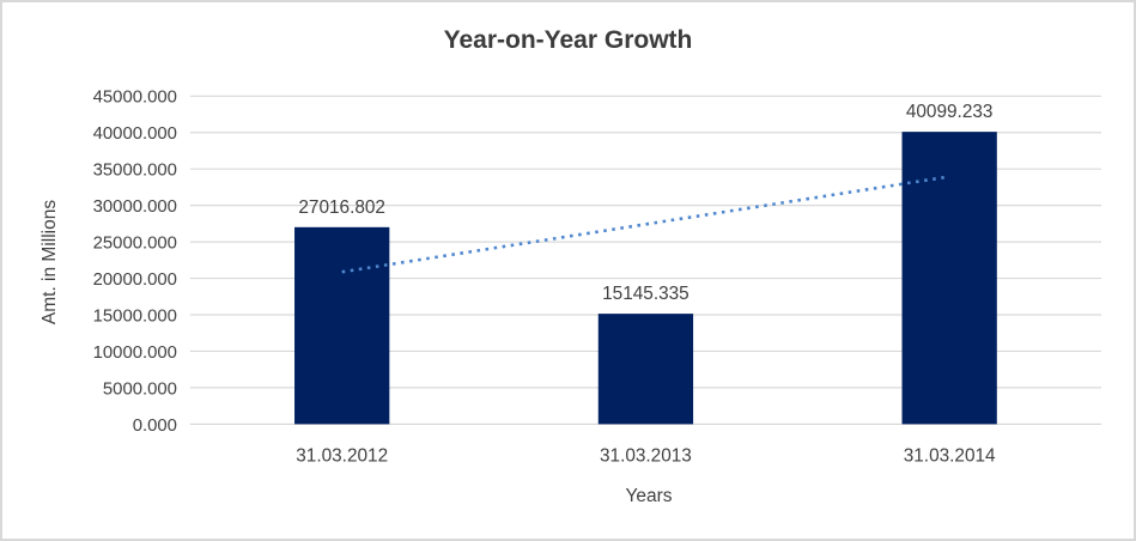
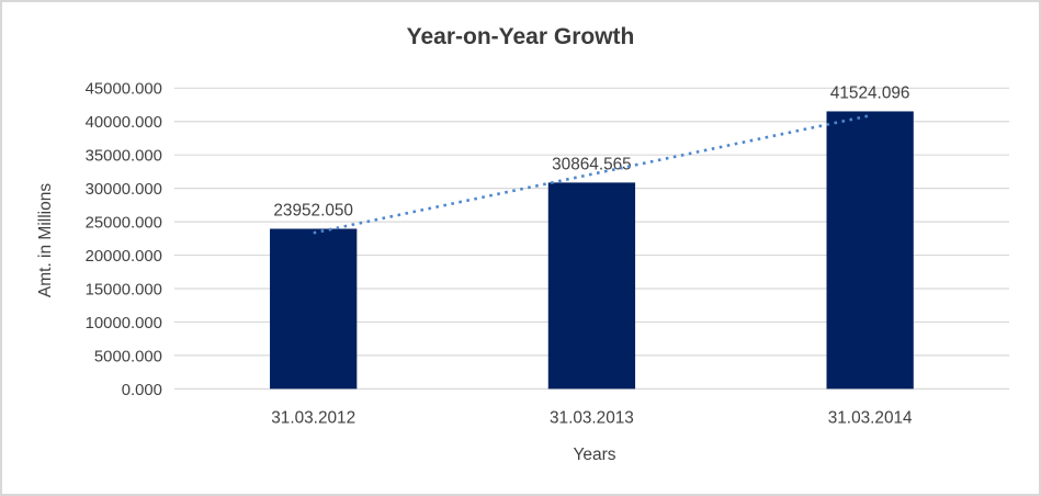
31.03.2012: 27016.802 -> 23952.050
31.03.2013: 15145.335 -> 30864.565
31.03.2014: 40099.233 -> 41524.096
